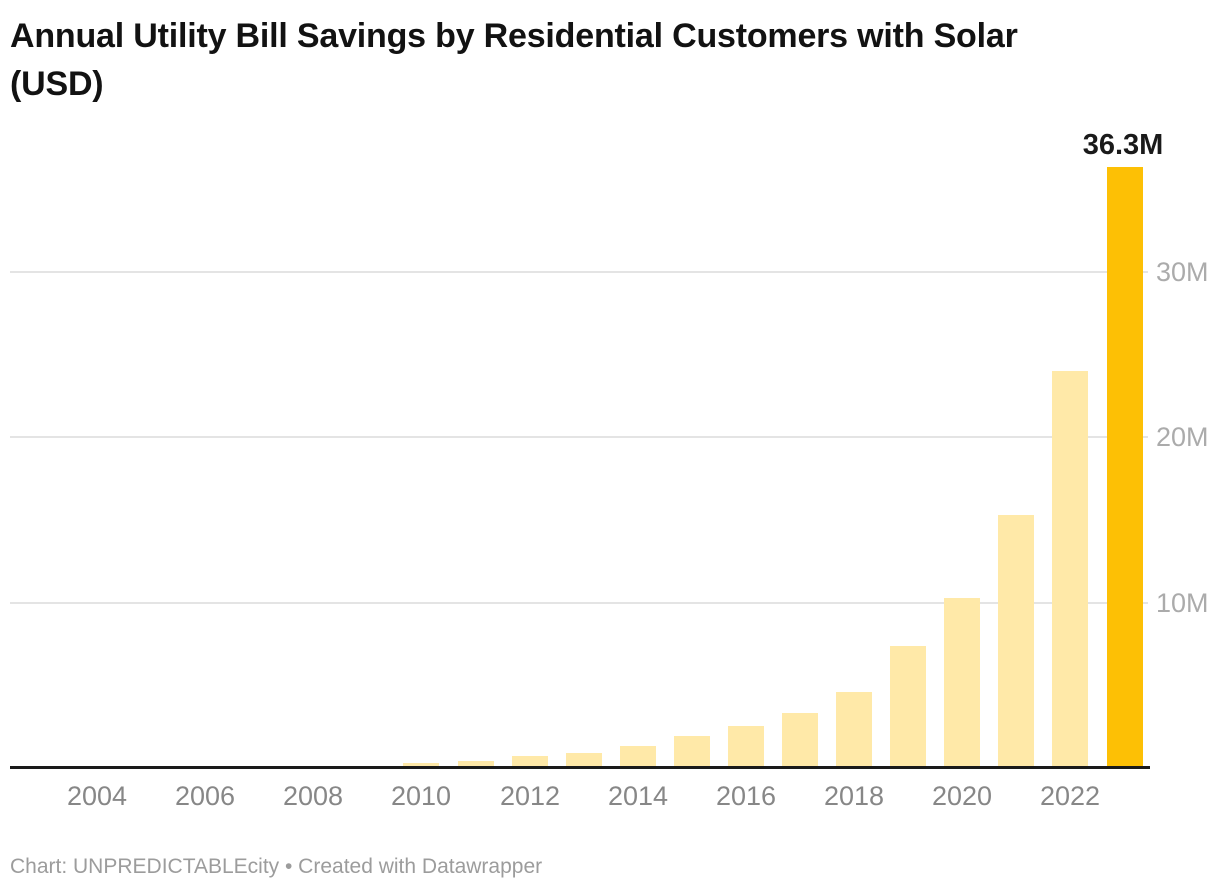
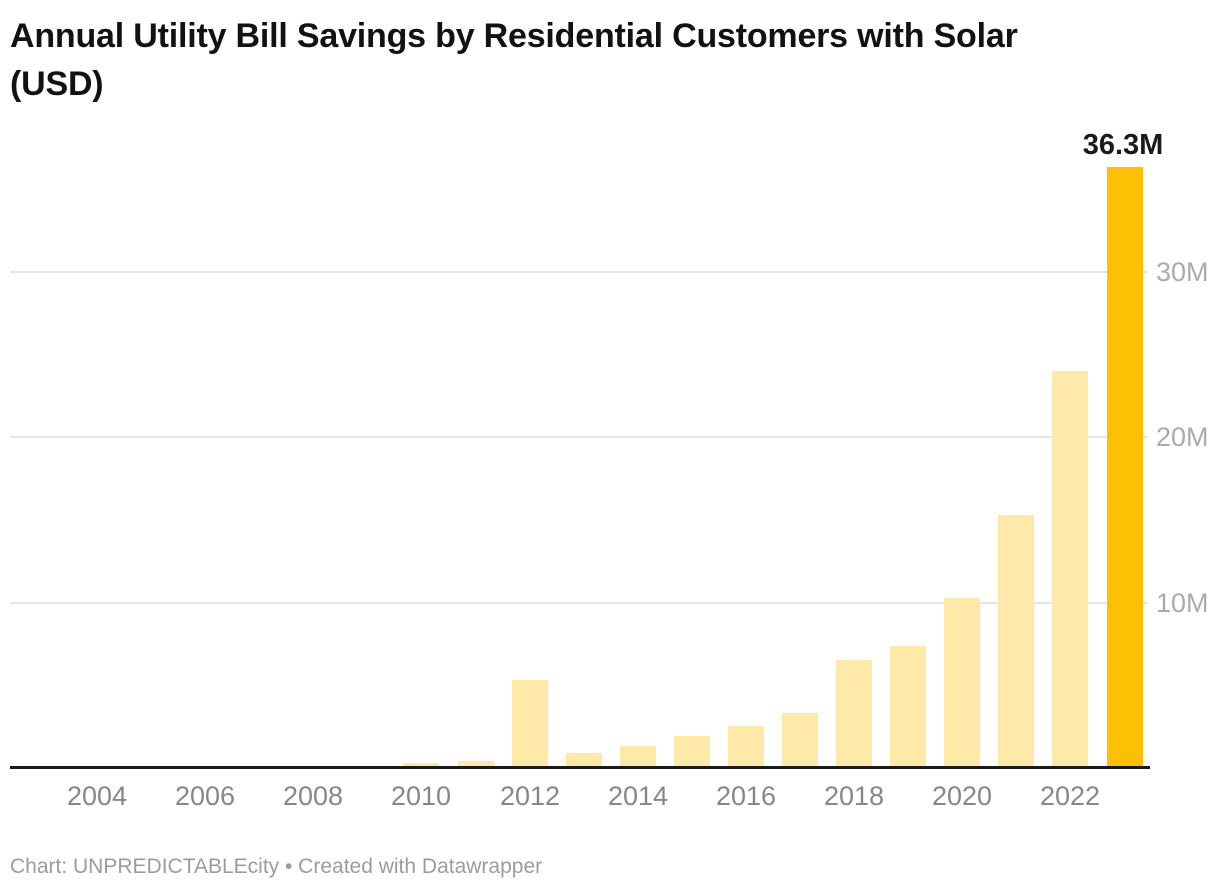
2012: 0.7M -> 5.3M
2018: 4.6M -> 6.5M
